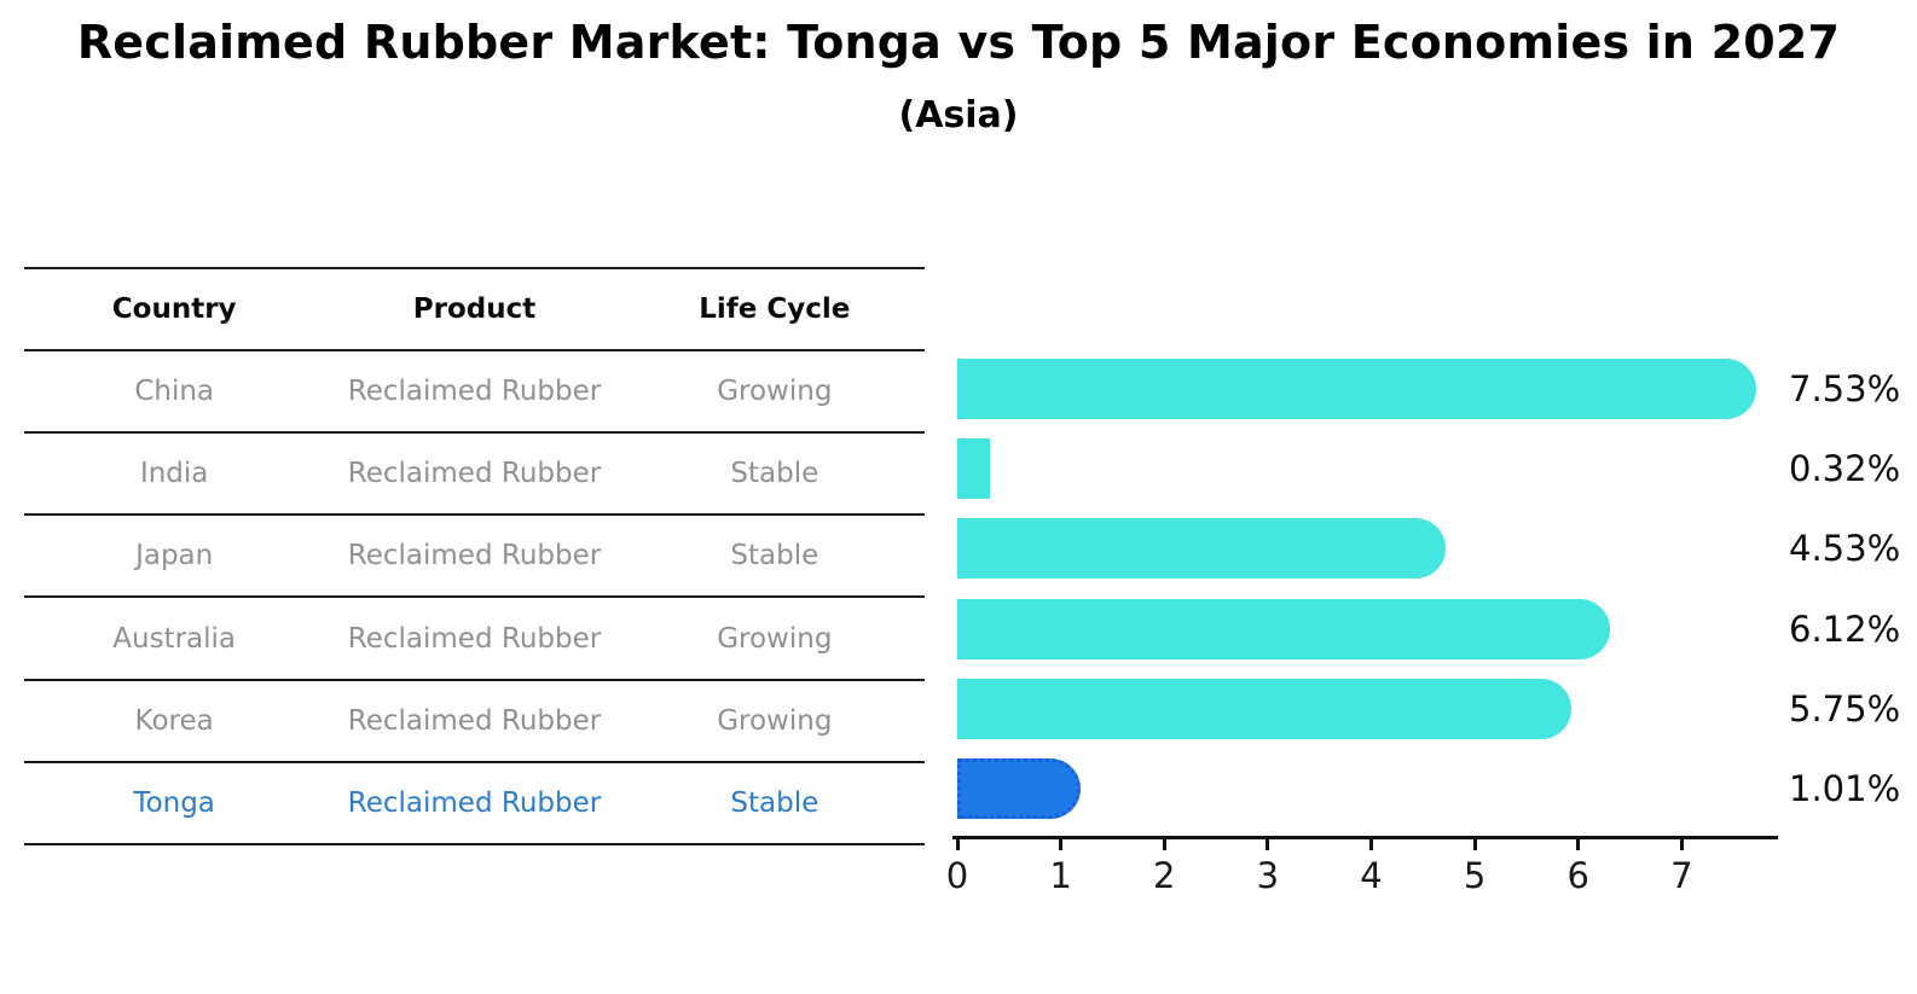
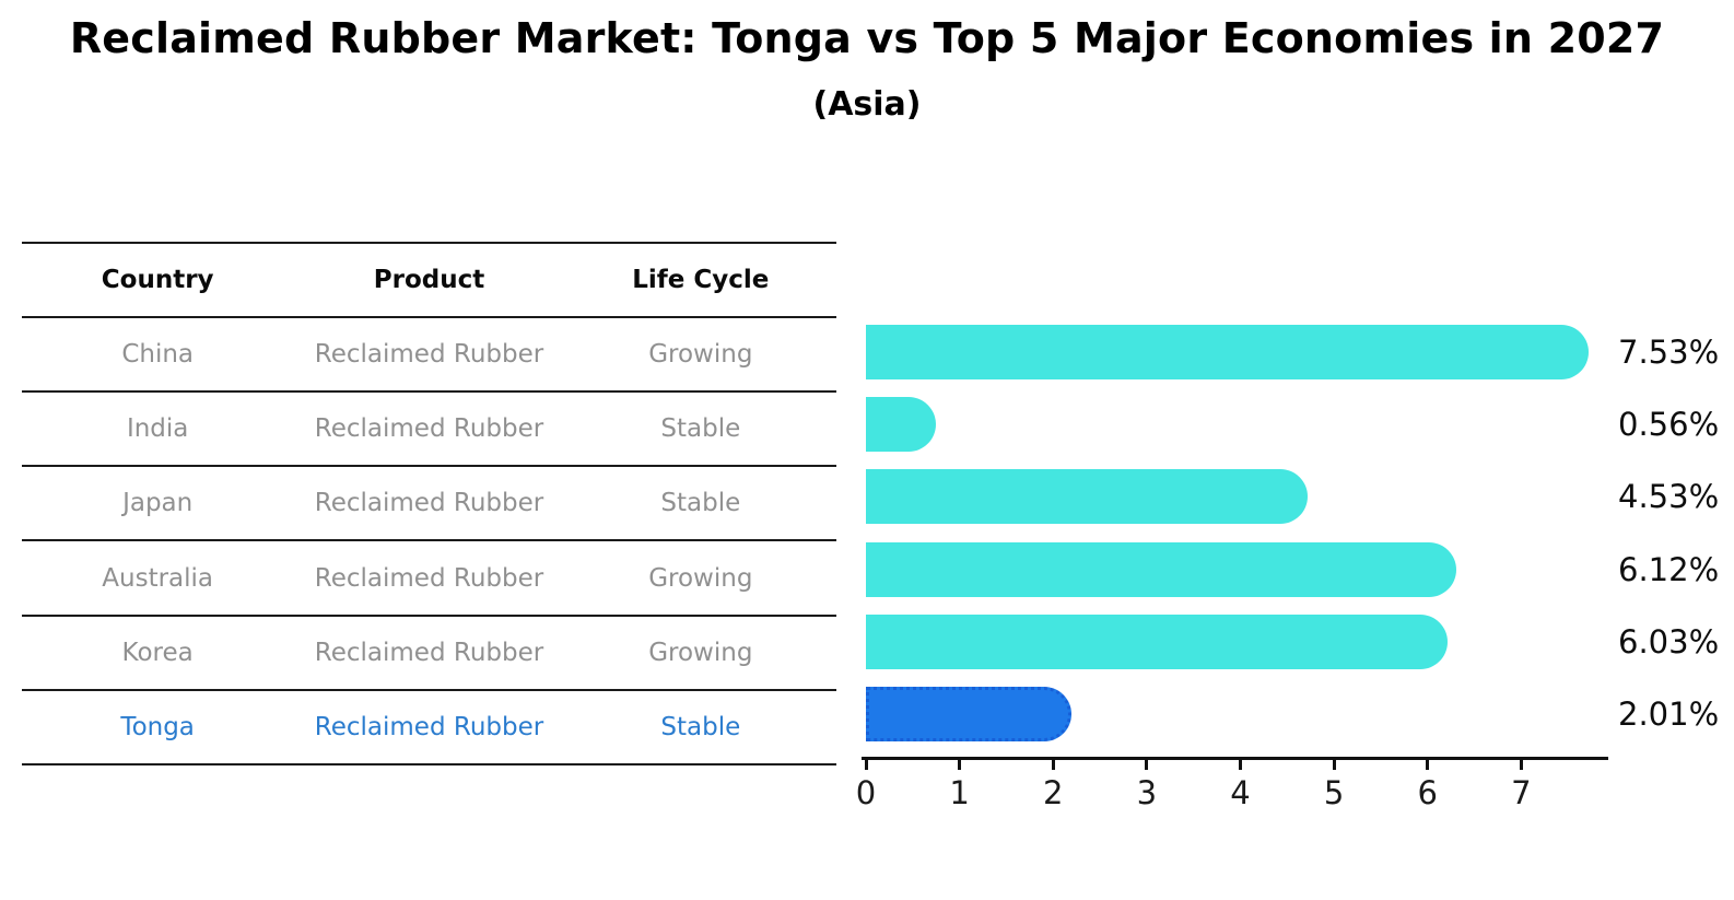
India: 0.32% -> 0.56%
Korea: 5.75% -> 6.03%
Tonga: 1.01% -> 2.01%
